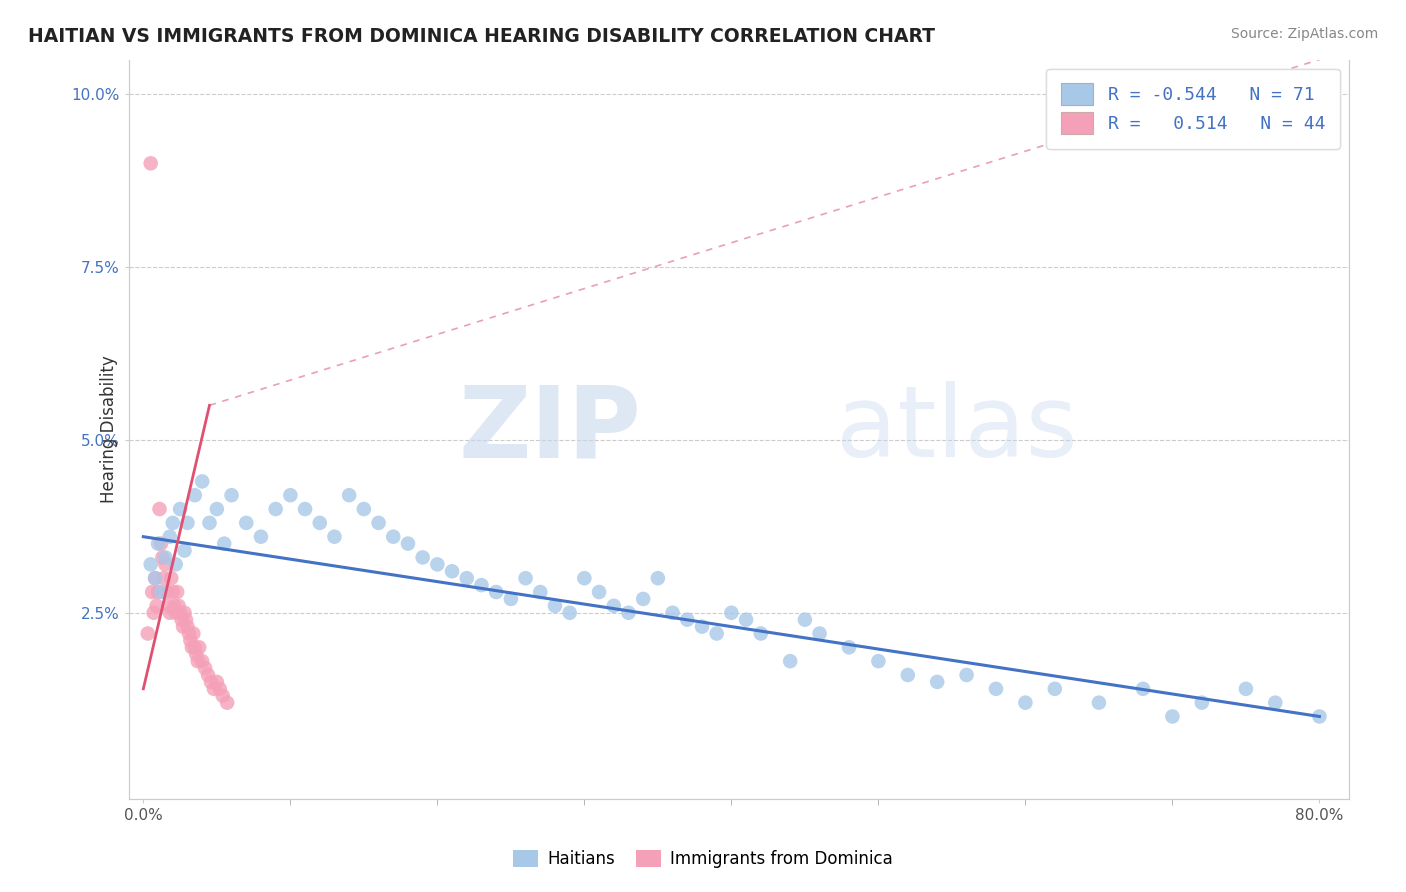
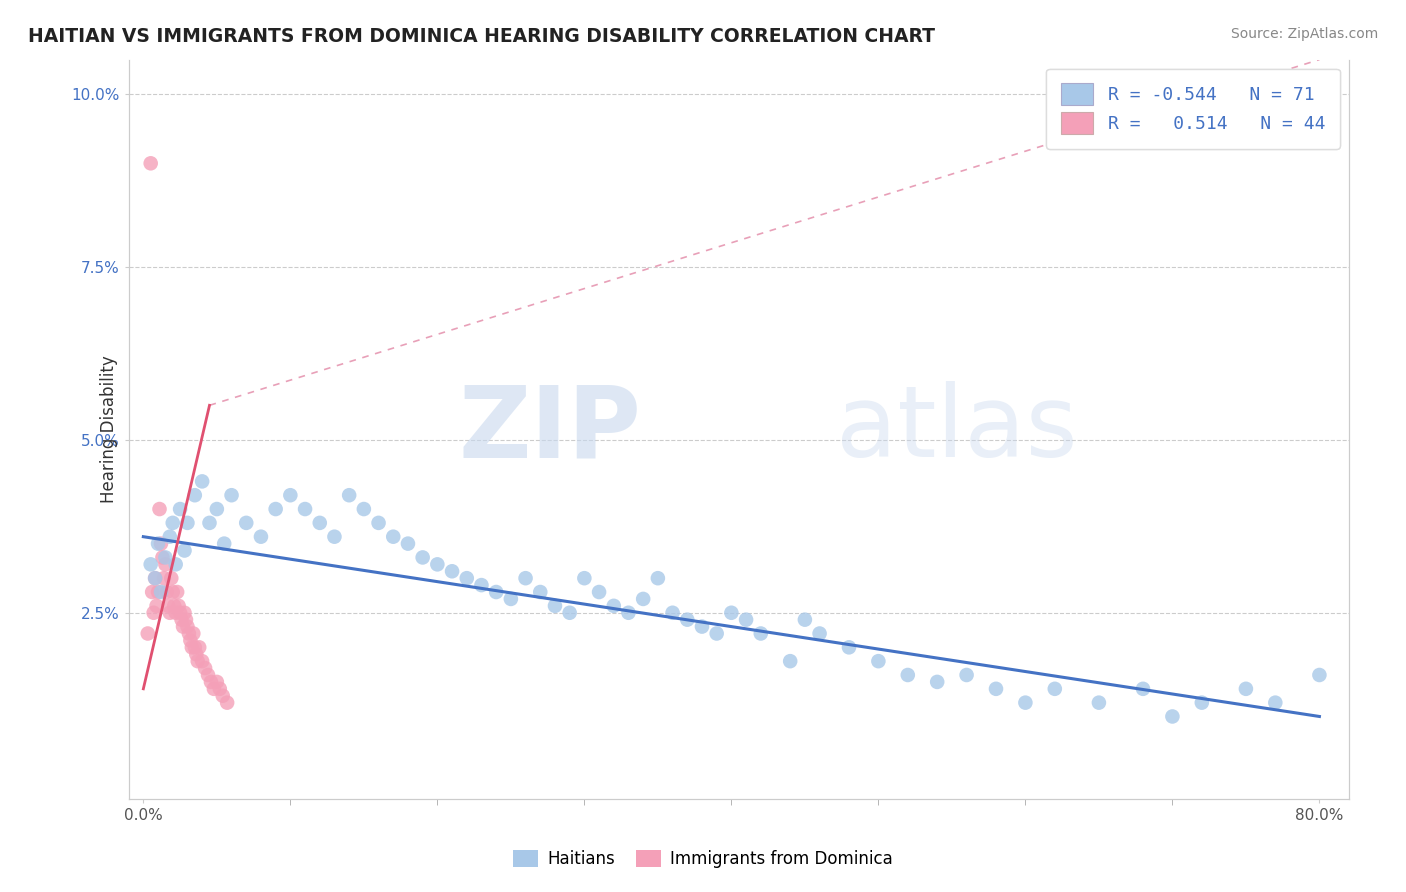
Haitians/80.0%: 1.0% -> 1.6%
